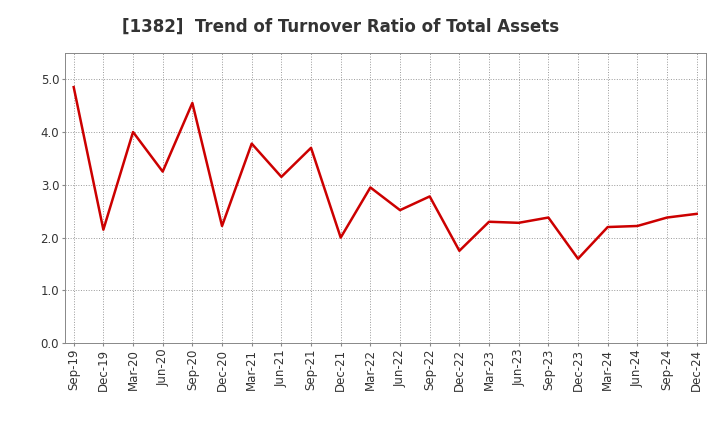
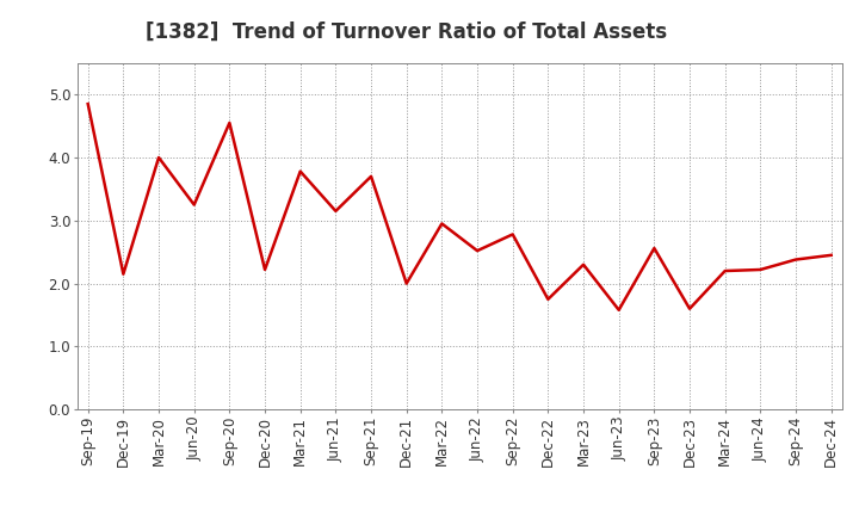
Jun-23: 2.28 -> 1.58
Sep-23: 2.38 -> 2.56
